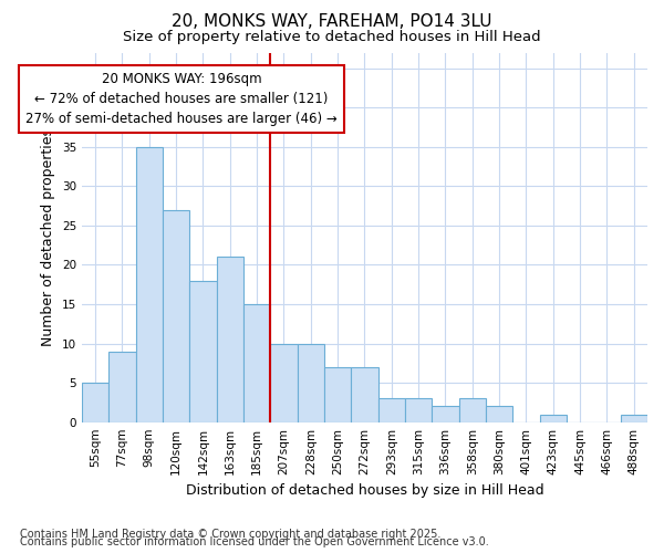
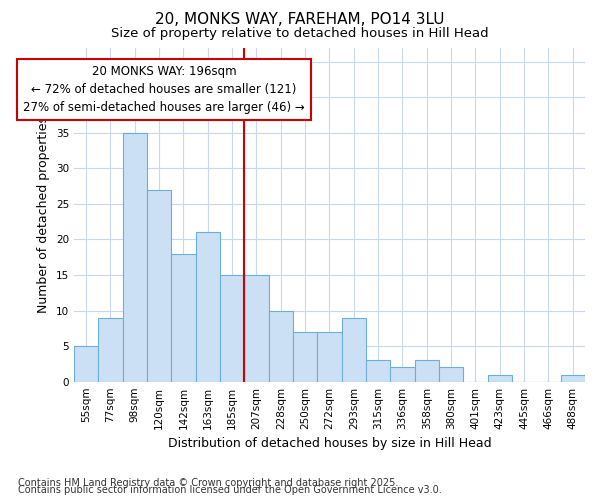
207sqm: 10 -> 15
293sqm: 3 -> 9
